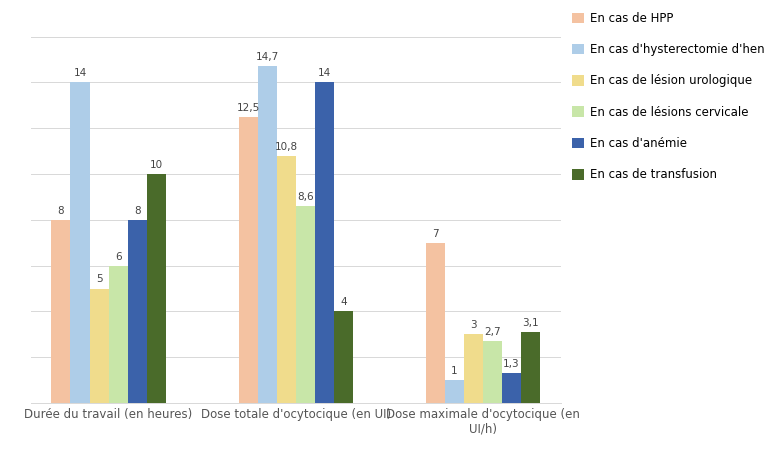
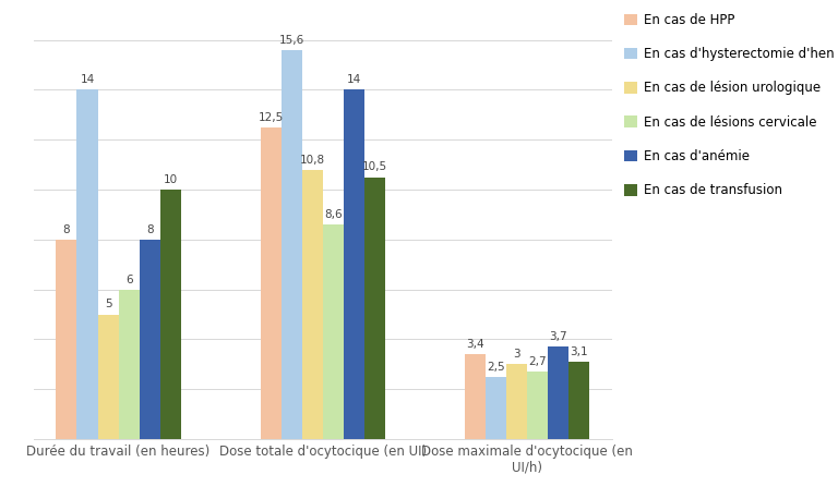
En cas d'hysterectomie d'hen/Dose totale d'ocytocique (en UI): 14,7 -> 15,6
En cas de transfusion/Dose totale d'ocytocique (en UI): 4 -> 10,5
En cas de HPP/Dose maximale d'ocytocique (en UI/h): 7 -> 3,4
En cas d'hysterectomie d'hen/Dose maximale d'ocytocique (en UI/h): 1 -> 2,5
En cas d'anémie/Dose maximale d'ocytocique (en UI/h): 1,3 -> 3,7
